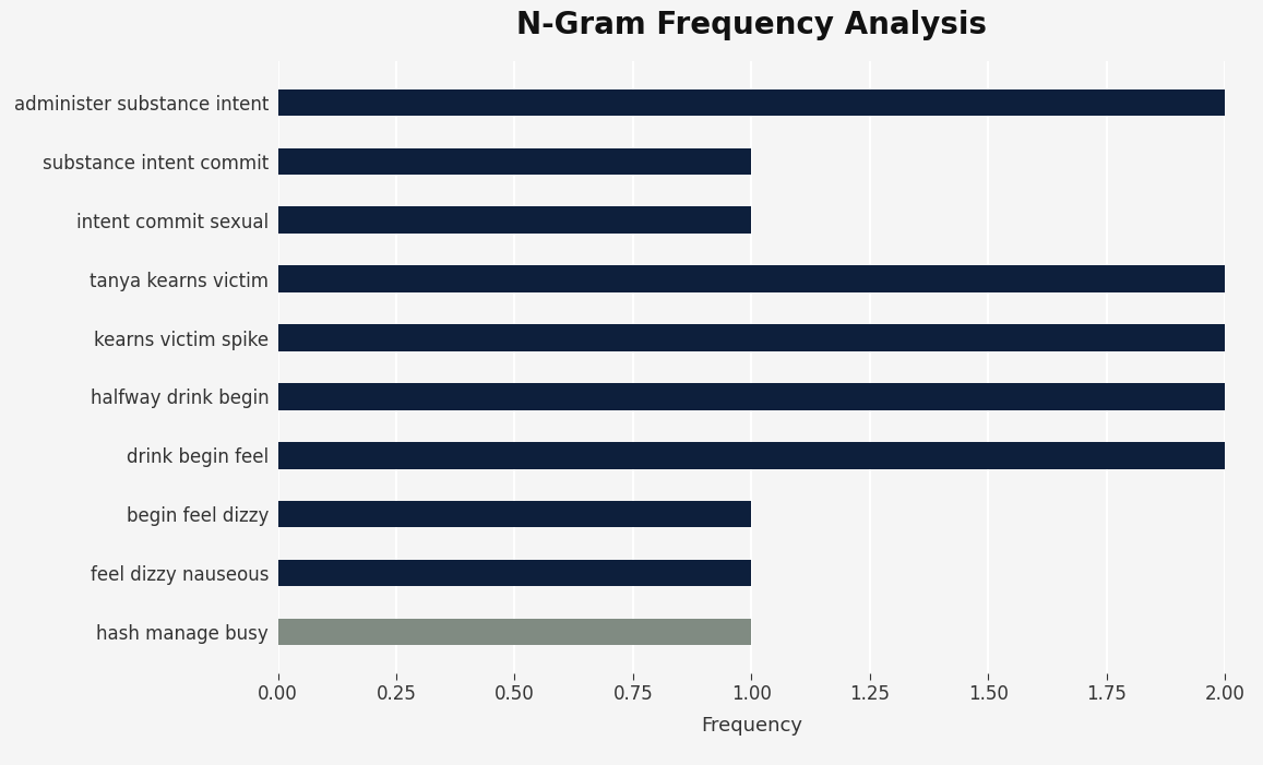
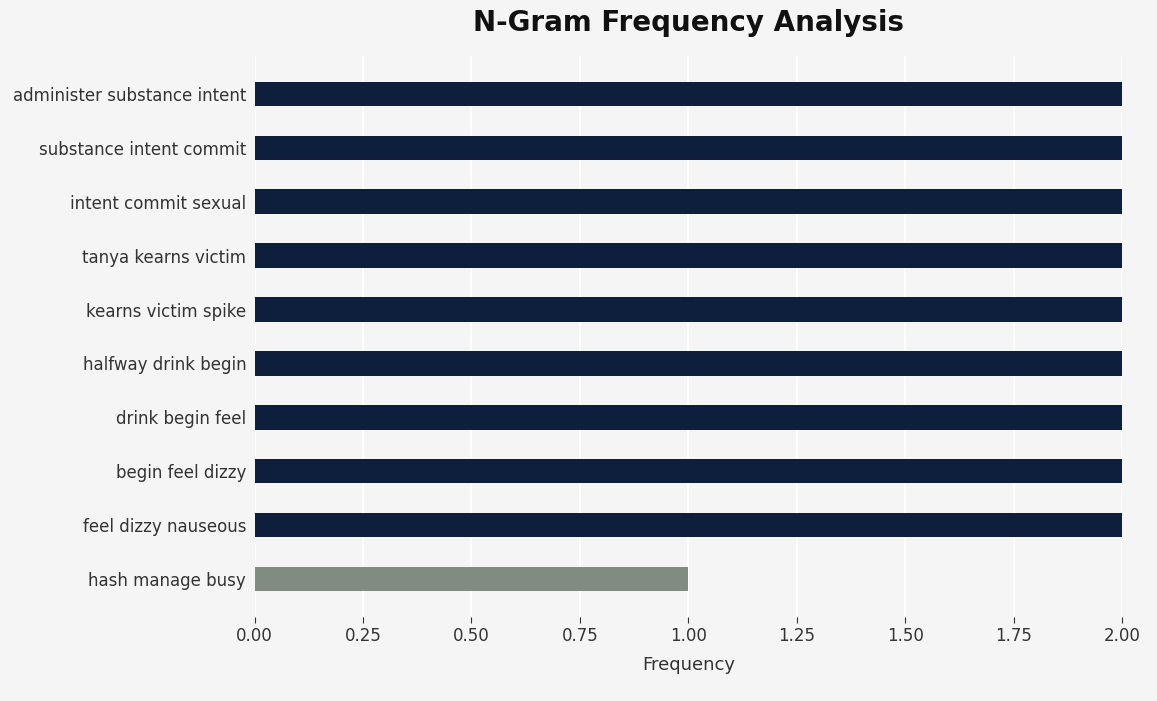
substance intent commit: 1 -> 2
intent commit sexual: 1 -> 2
begin feel dizzy: 1 -> 2
feel dizzy nauseous: 1 -> 2
